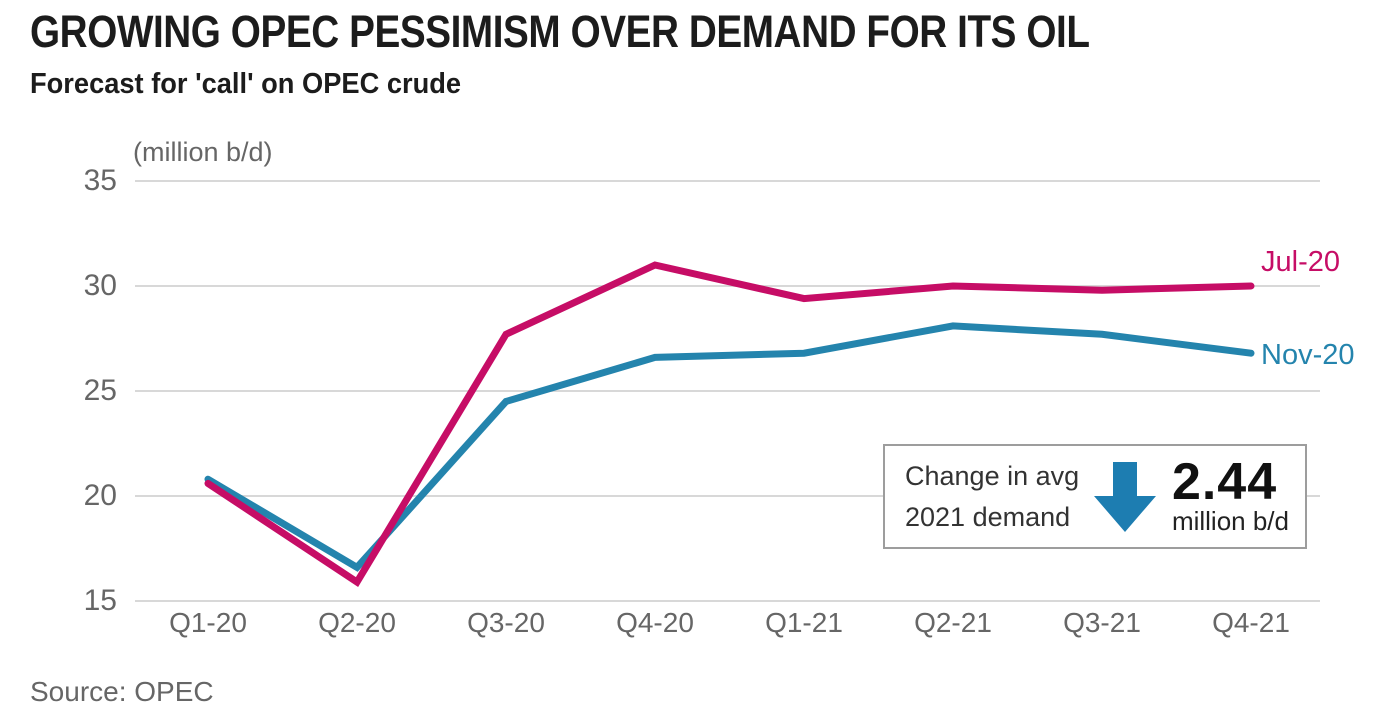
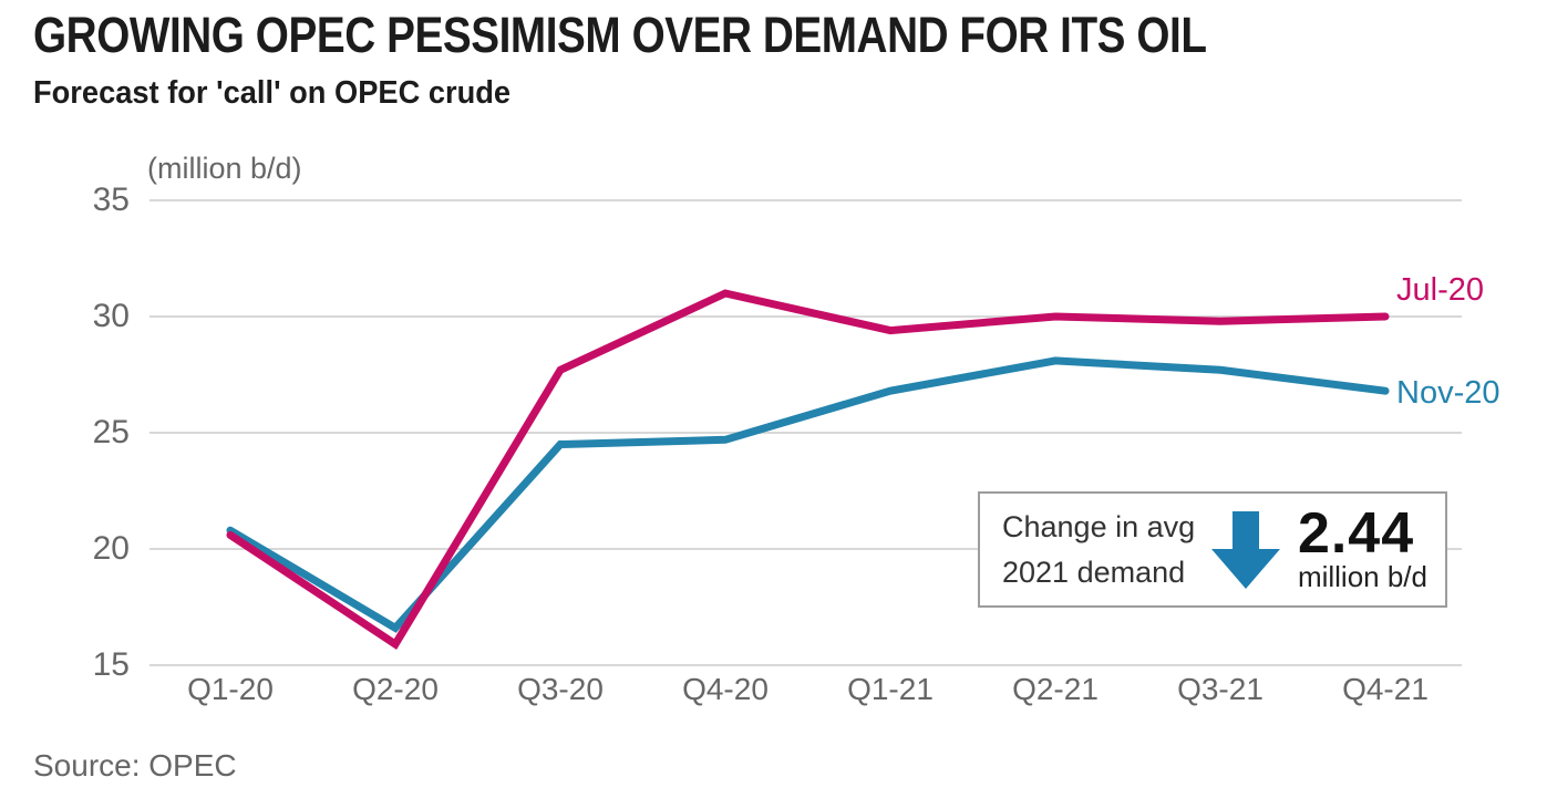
Nov-20/Q4-20: 26.6 -> 24.7
